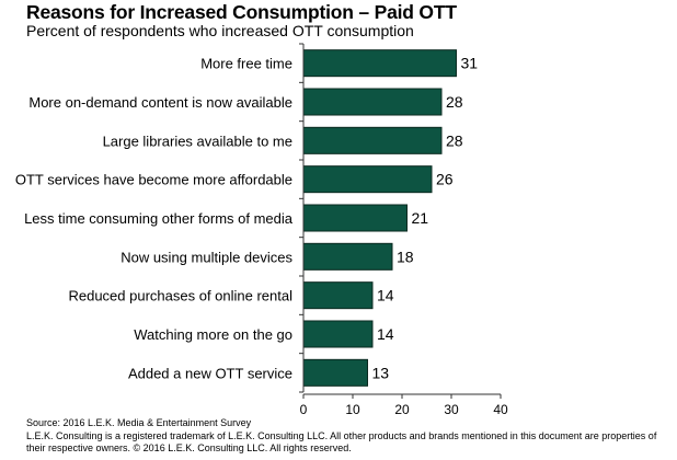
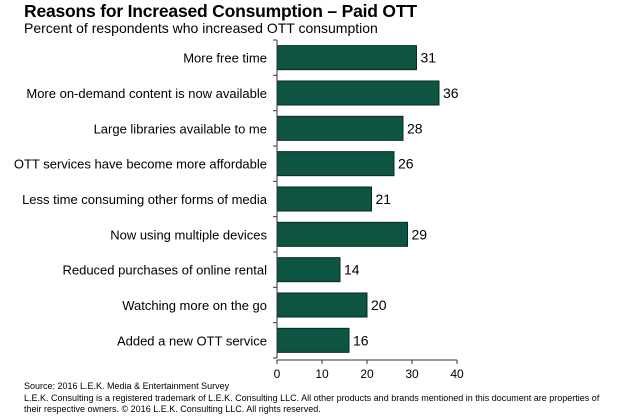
More on-demand content is now available: 28 -> 36
Now using multiple devices: 18 -> 29
Watching more on the go: 14 -> 20
Added a new OTT service: 13 -> 16
